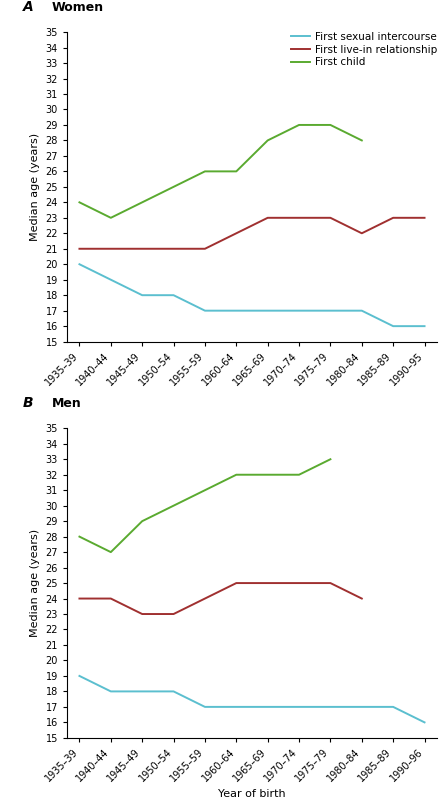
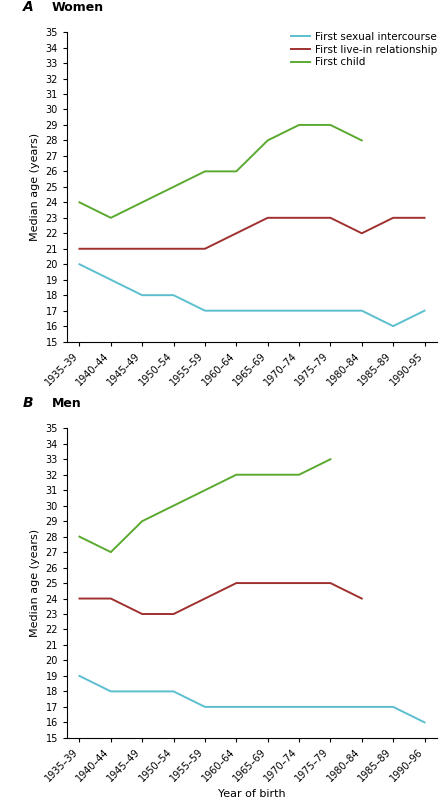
First sexual intercourse/1990–95: 16 -> 17
